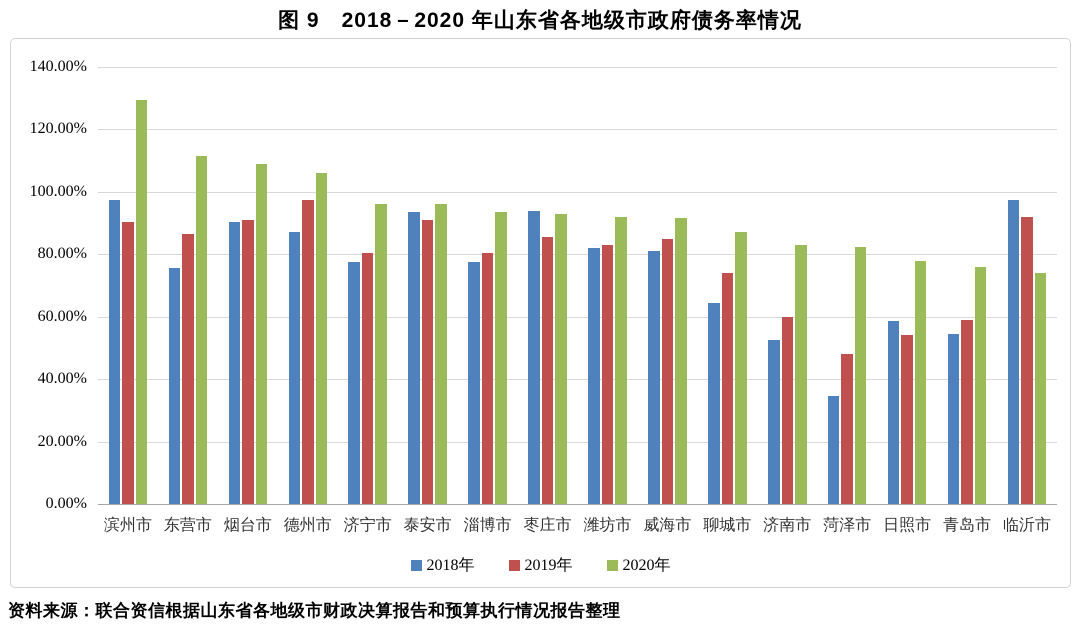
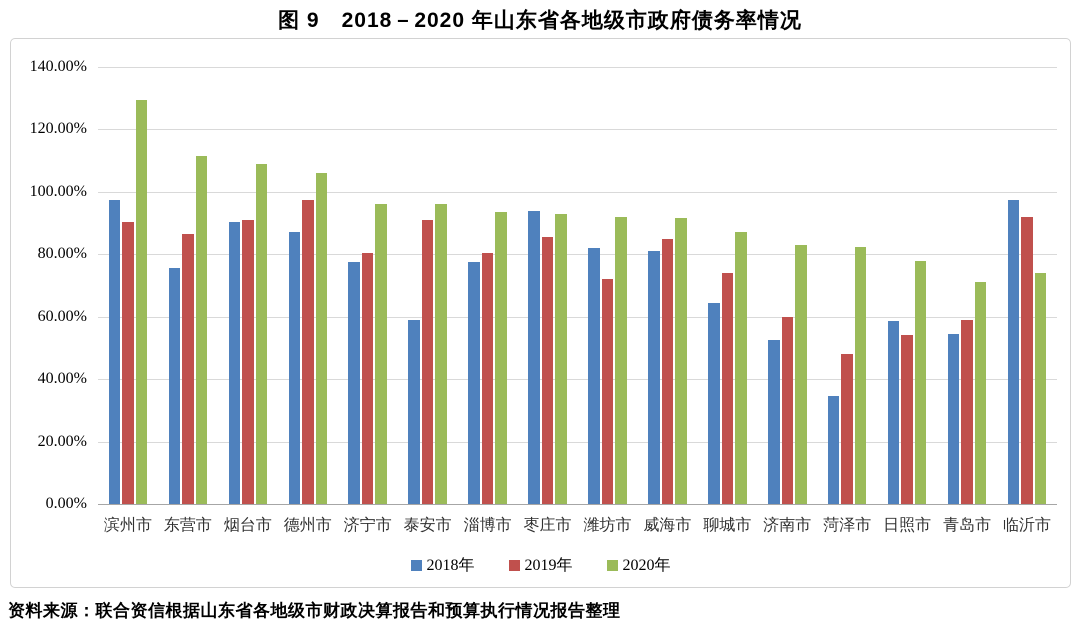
2018年/泰安市: 94% -> 59%
2019年/潍坊市: 83% -> 72%
2020年/青岛市: 76% -> 71%
